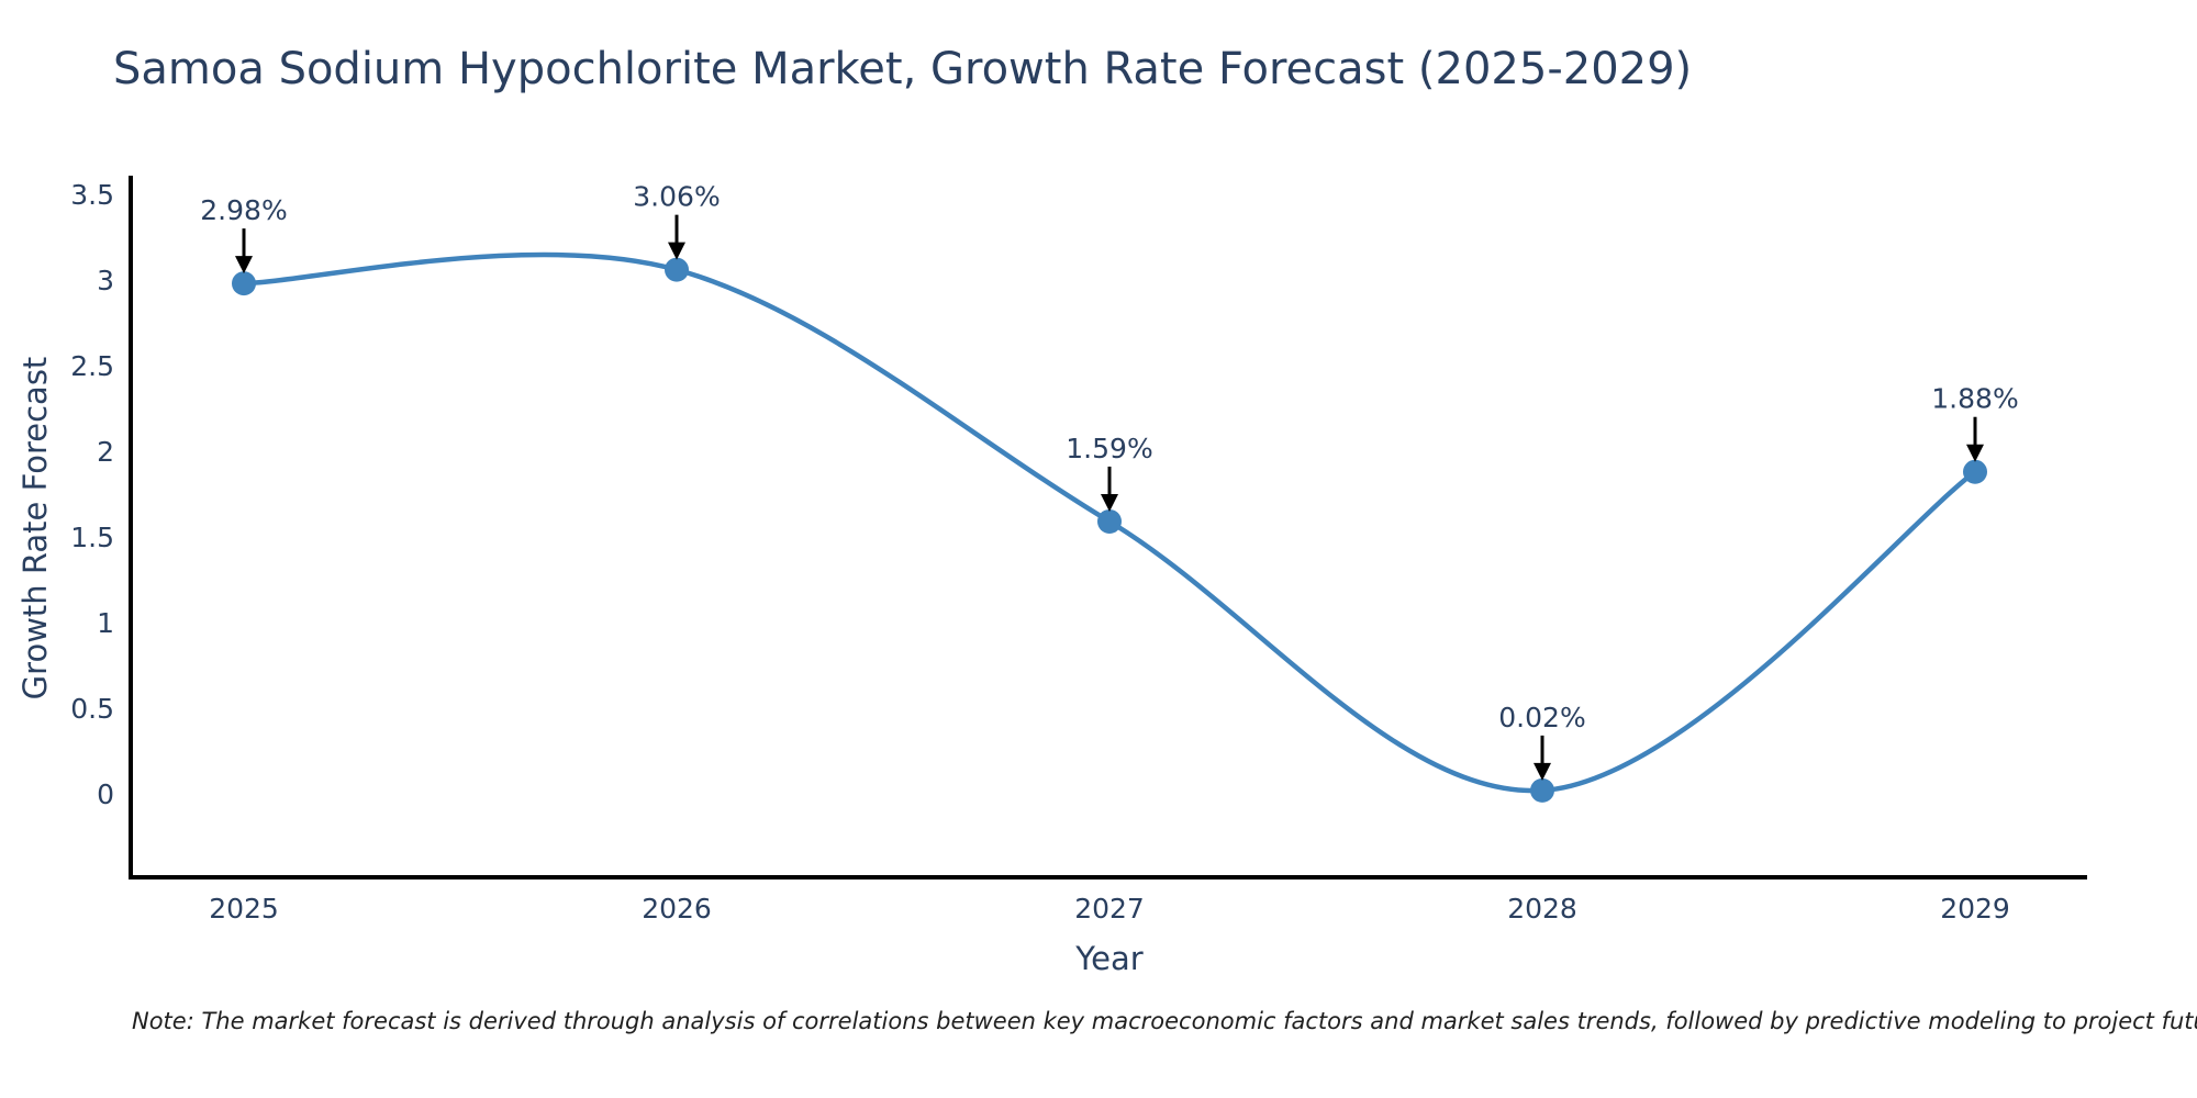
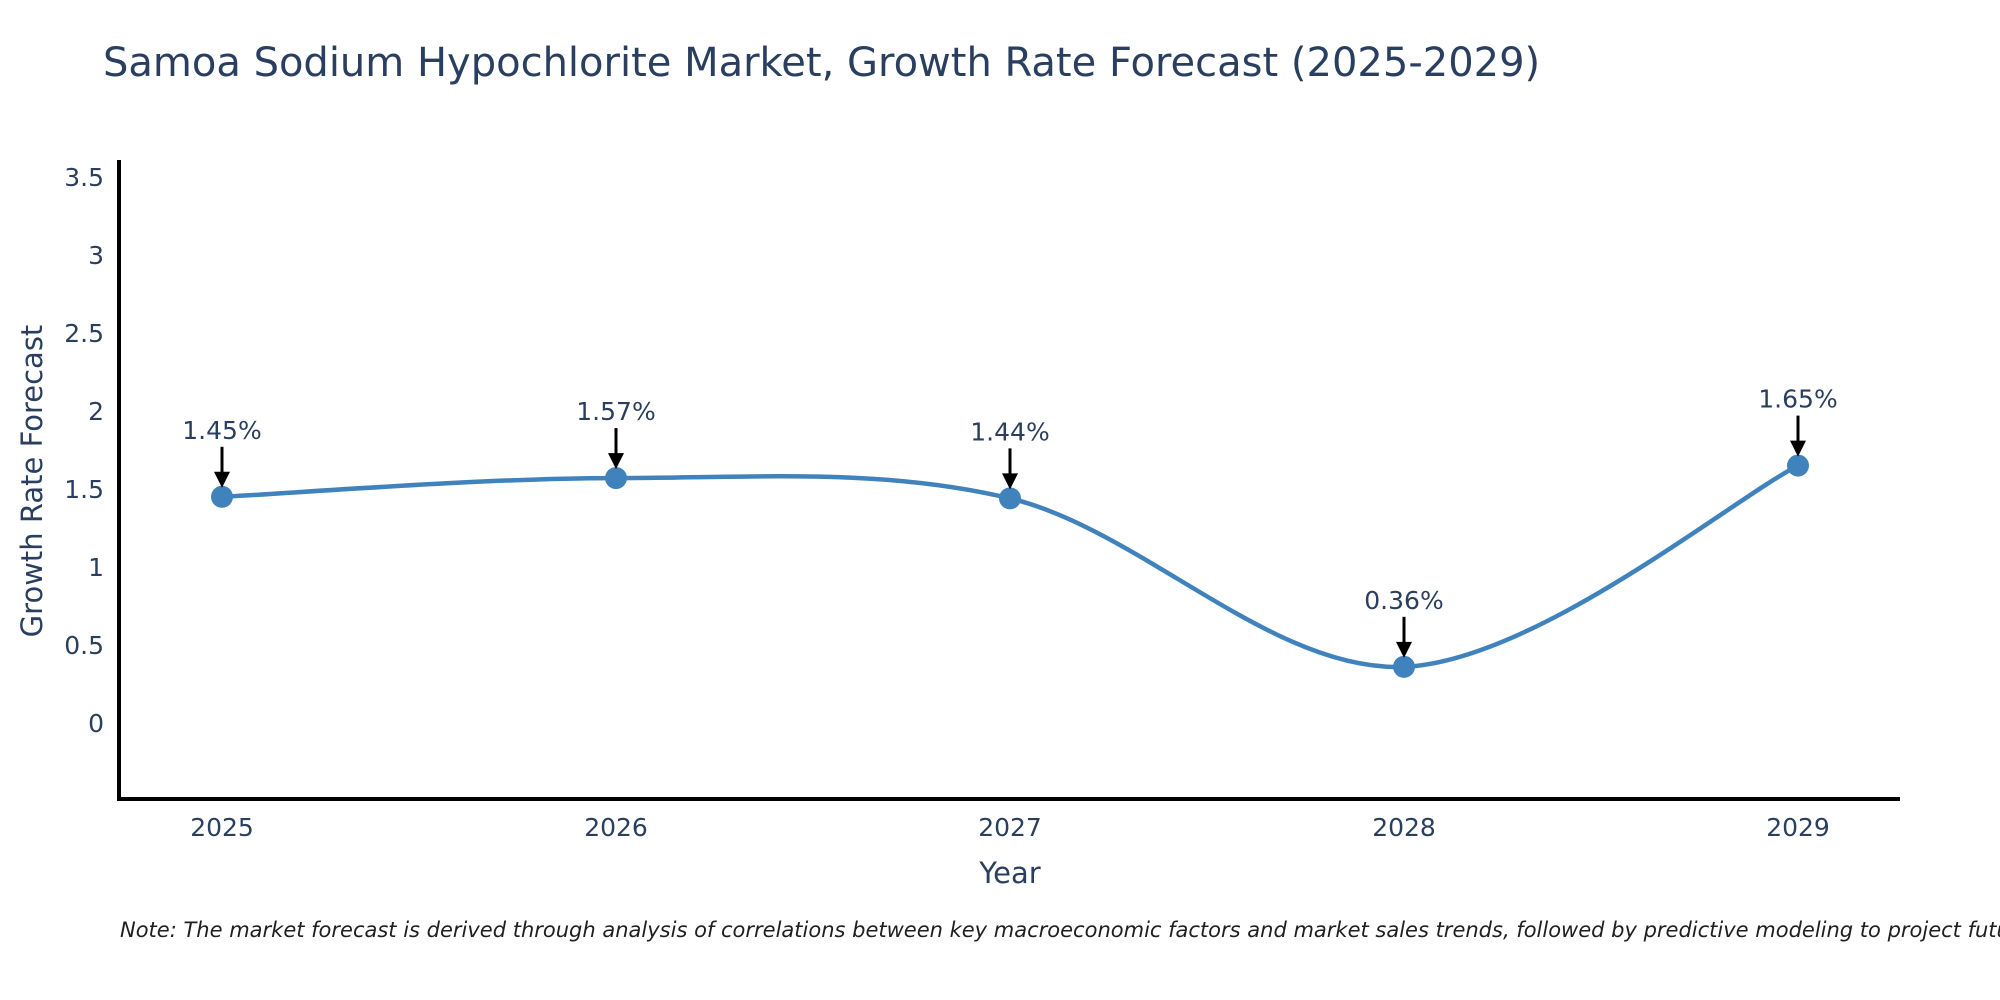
2025: 2.98% -> 1.45%
2026: 3.06% -> 1.57%
2027: 1.59% -> 1.44%
2028: 0.02% -> 0.36%
2029: 1.88% -> 1.65%
